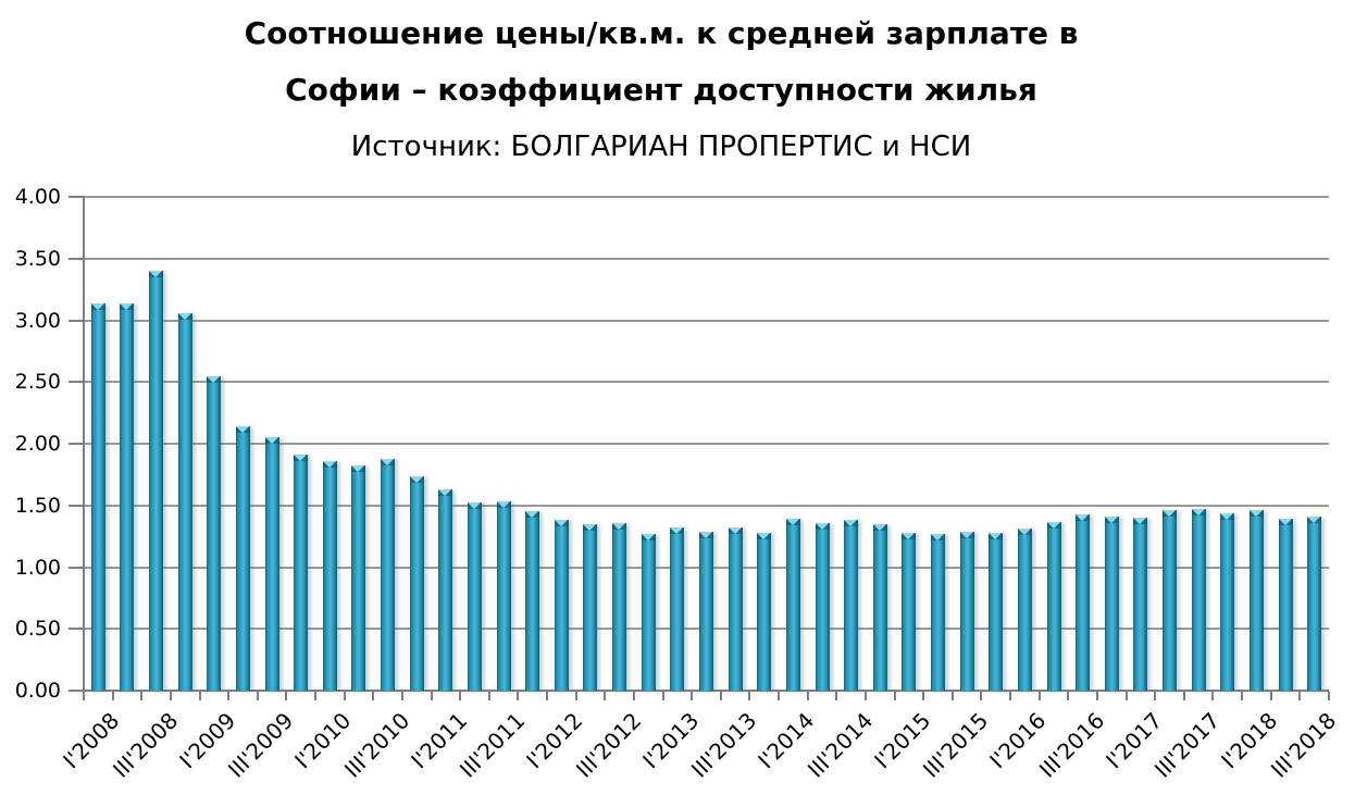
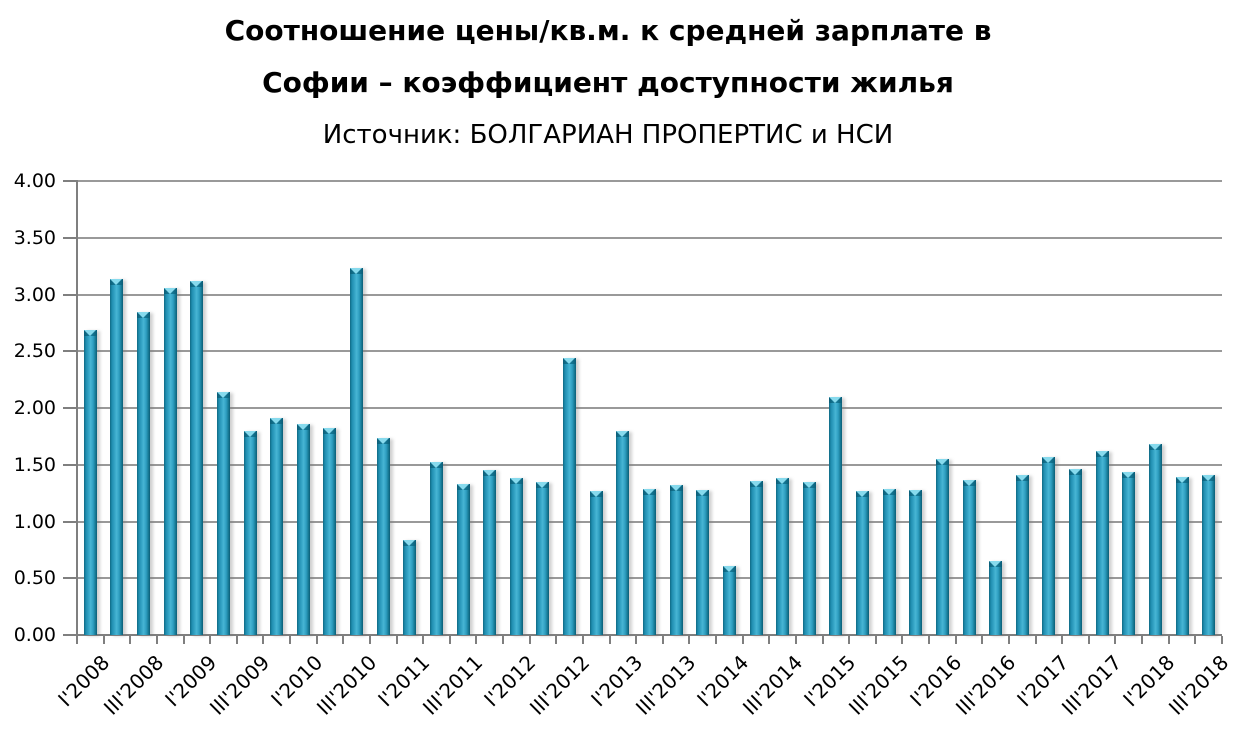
I'2008: 3.14 -> 2.69
III'2008: 3.40 -> 2.85
I'2009: 2.55 -> 3.12
III'2009: 2.05 -> 1.80
III'2010: 1.88 -> 3.23
I'2011: 1.63 -> 0.84
III'2011: 1.53 -> 1.33
III'2012: 1.36 -> 2.44
I'2013: 1.32 -> 1.80
I'2014: 1.39 -> 0.61
I'2015: 1.28 -> 2.10
I'2016: 1.31 -> 1.55
III'2016: 1.43 -> 0.65
I'2017: 1.40 -> 1.57
III'2017: 1.47 -> 1.62
I'2018: 1.46 -> 1.68
